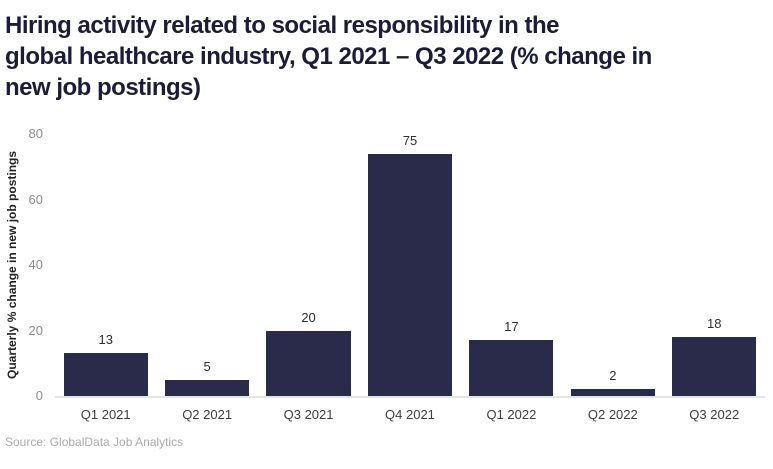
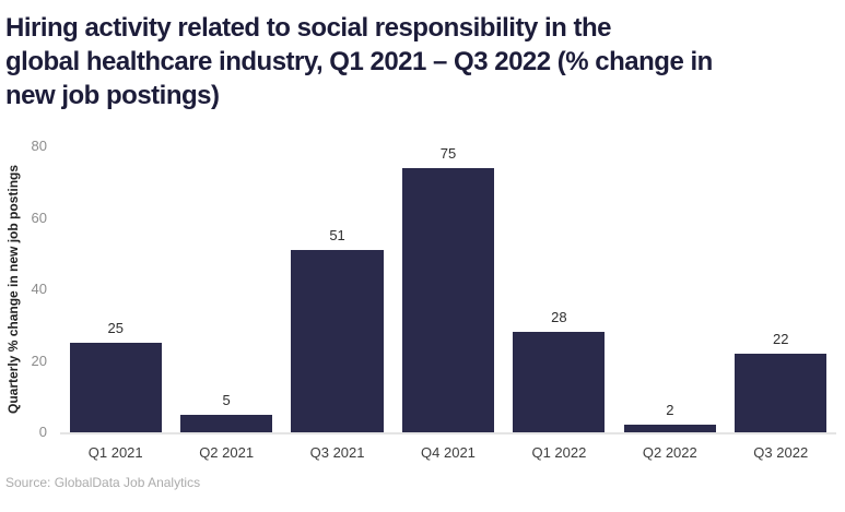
Q1 2021: 13 -> 25
Q3 2021: 20 -> 51
Q1 2022: 17 -> 28
Q3 2022: 18 -> 22
